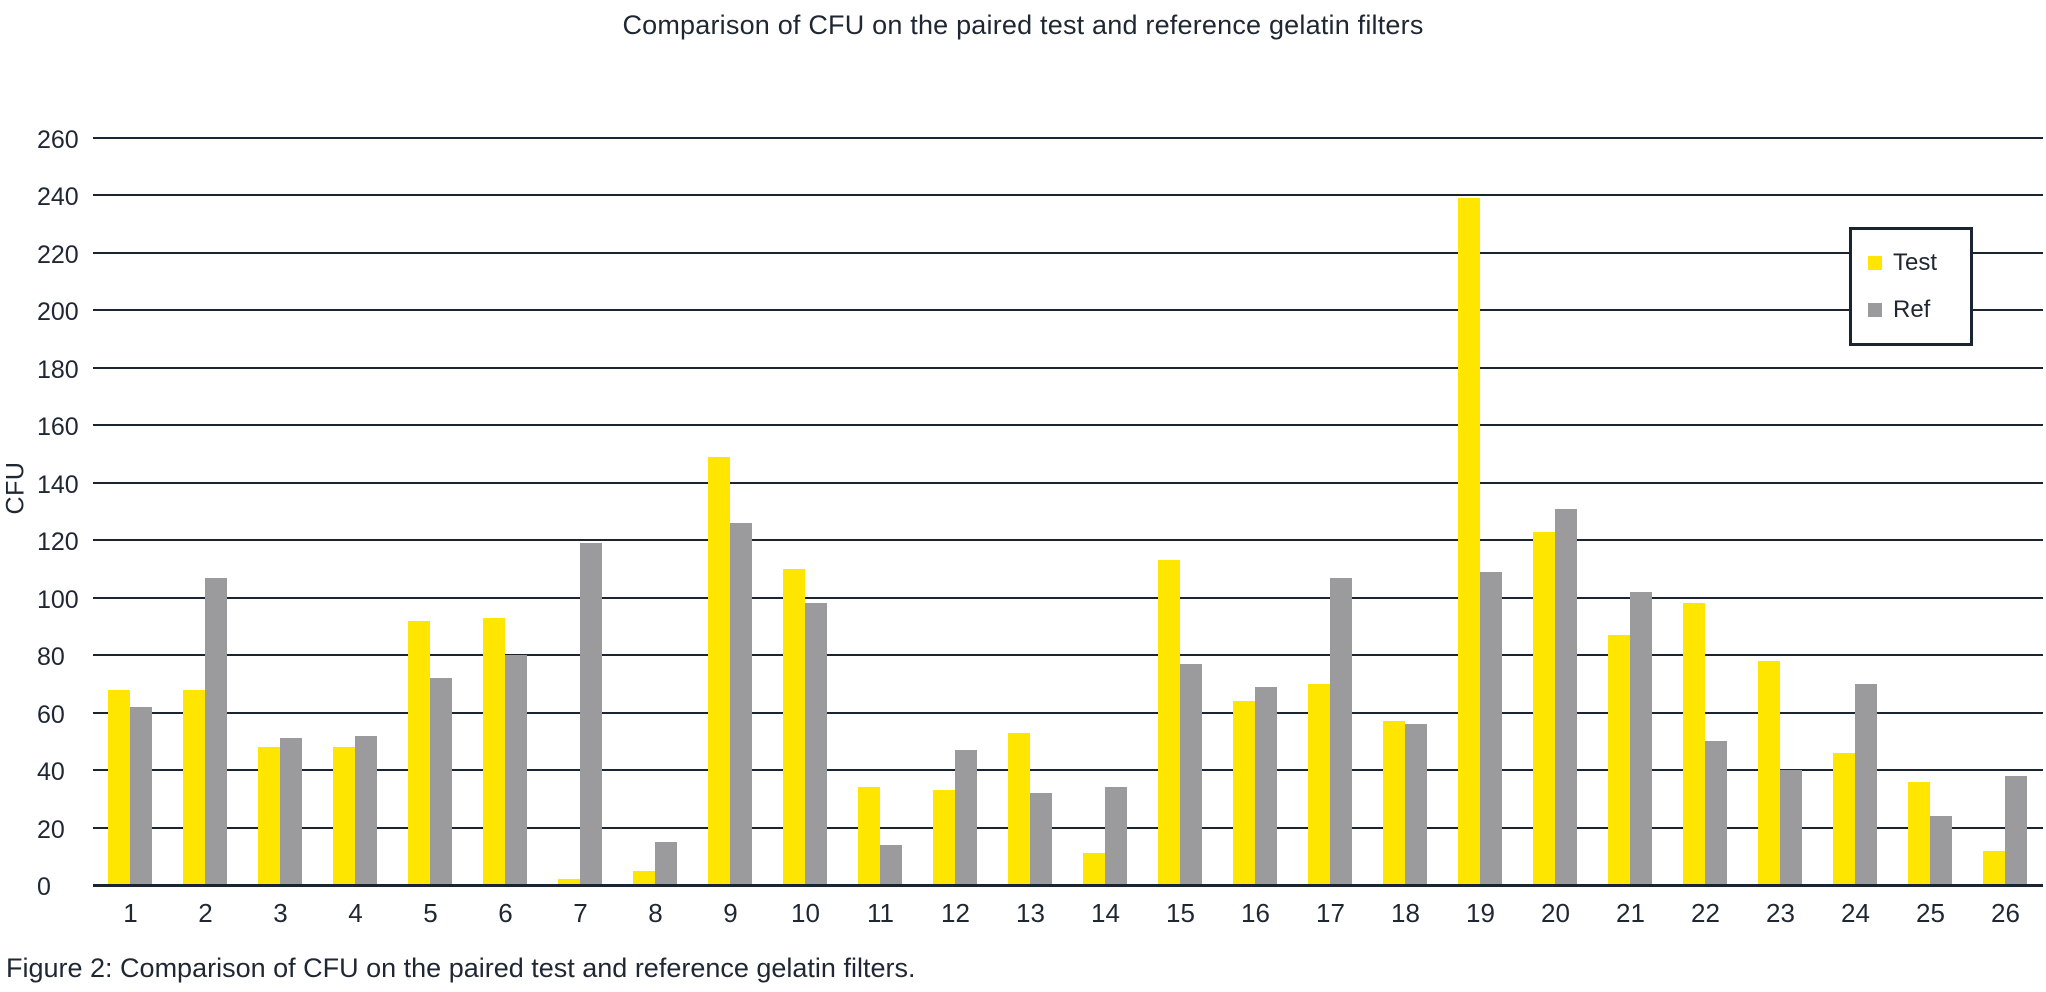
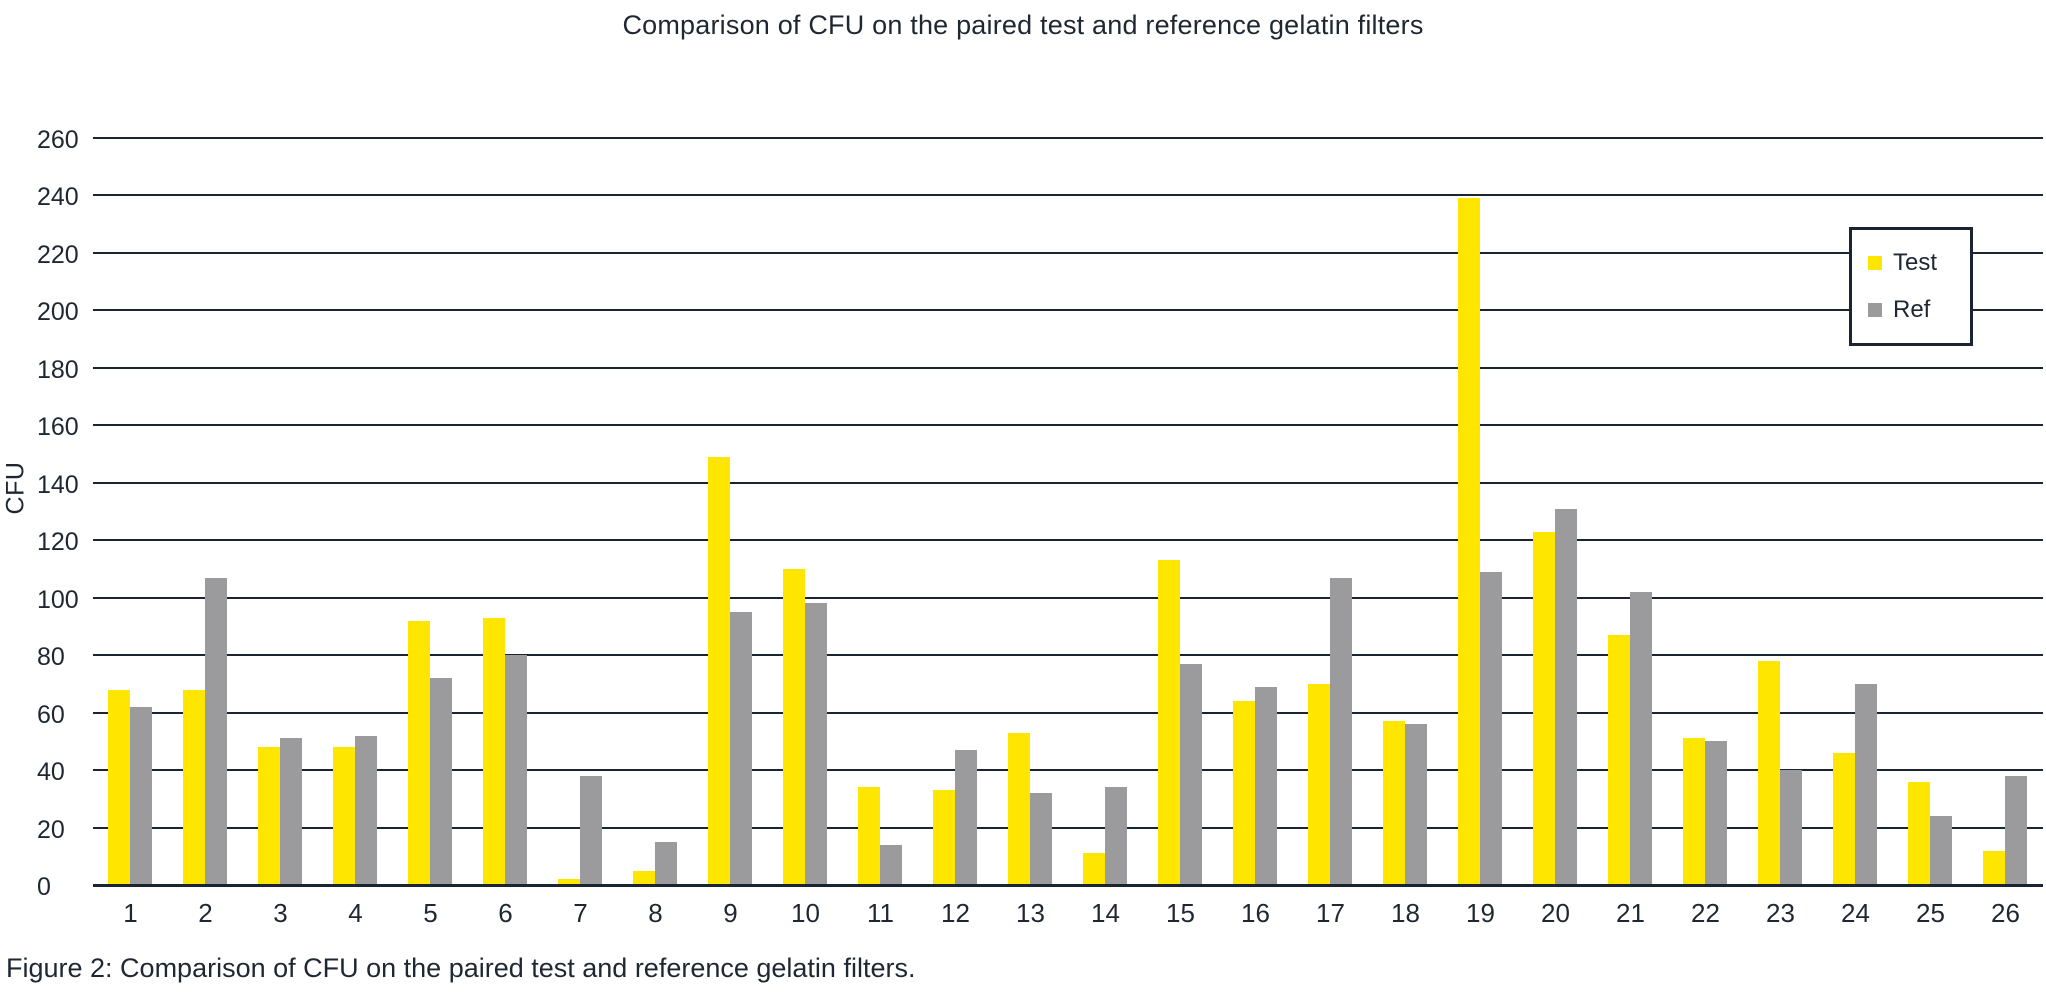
Ref/7: 119 -> 38
Ref/9: 126 -> 95
Test/22: 98 -> 51
